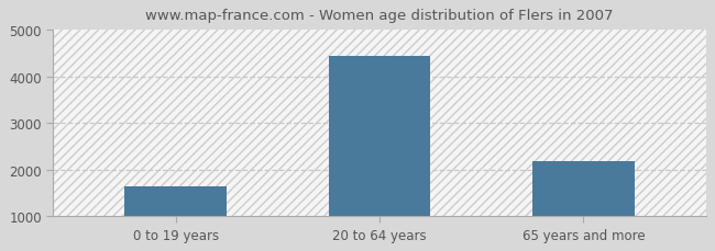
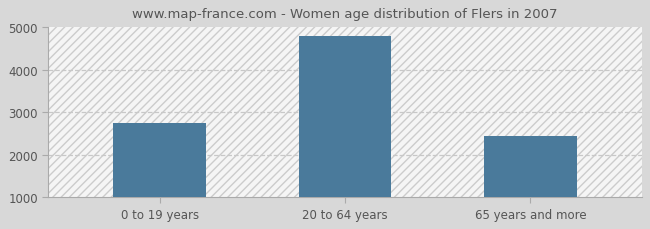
0 to 19 years: 1650 -> 2750
20 to 64 years: 4430 -> 4800
65 years and more: 2190 -> 2450
